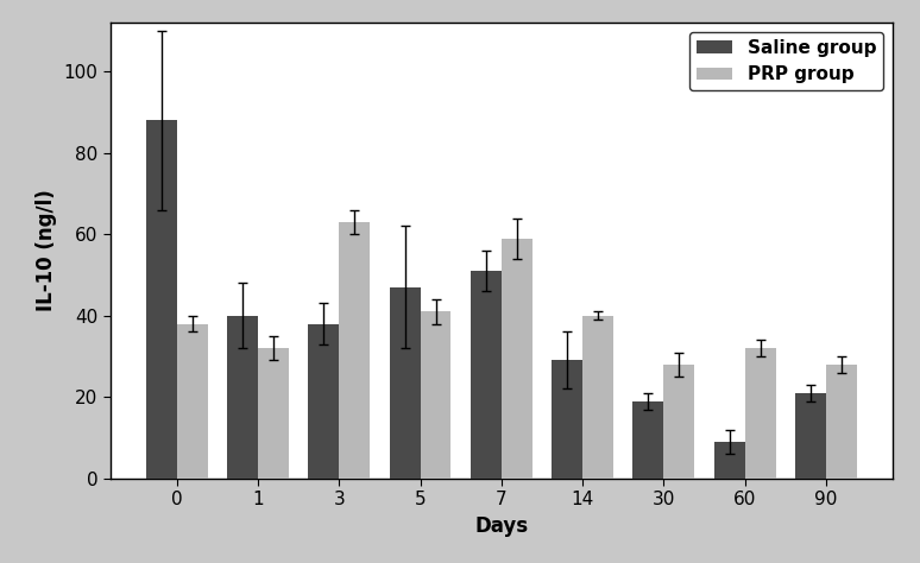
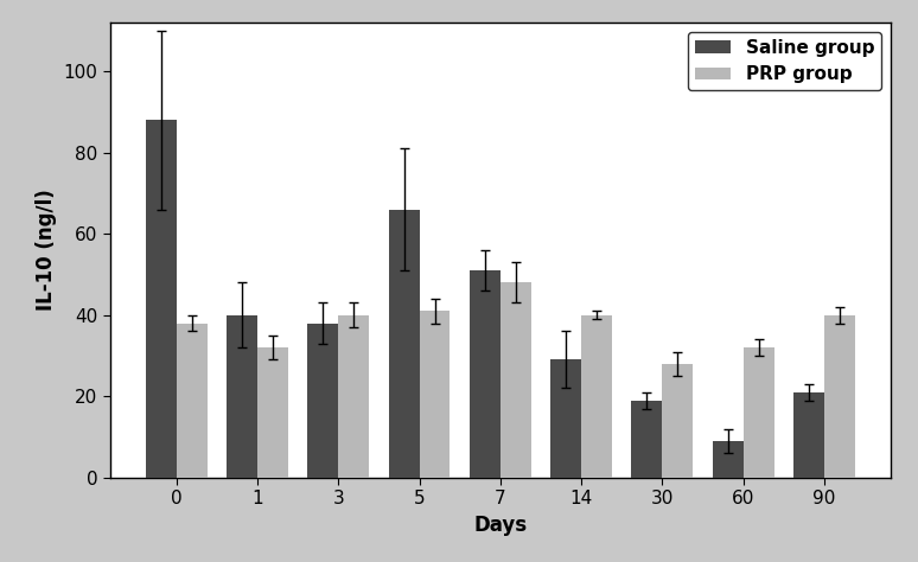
PRP group/3: 63 -> 40
Saline group/5: 47 -> 66
PRP group/7: 59 -> 48
PRP group/90: 28 -> 40
